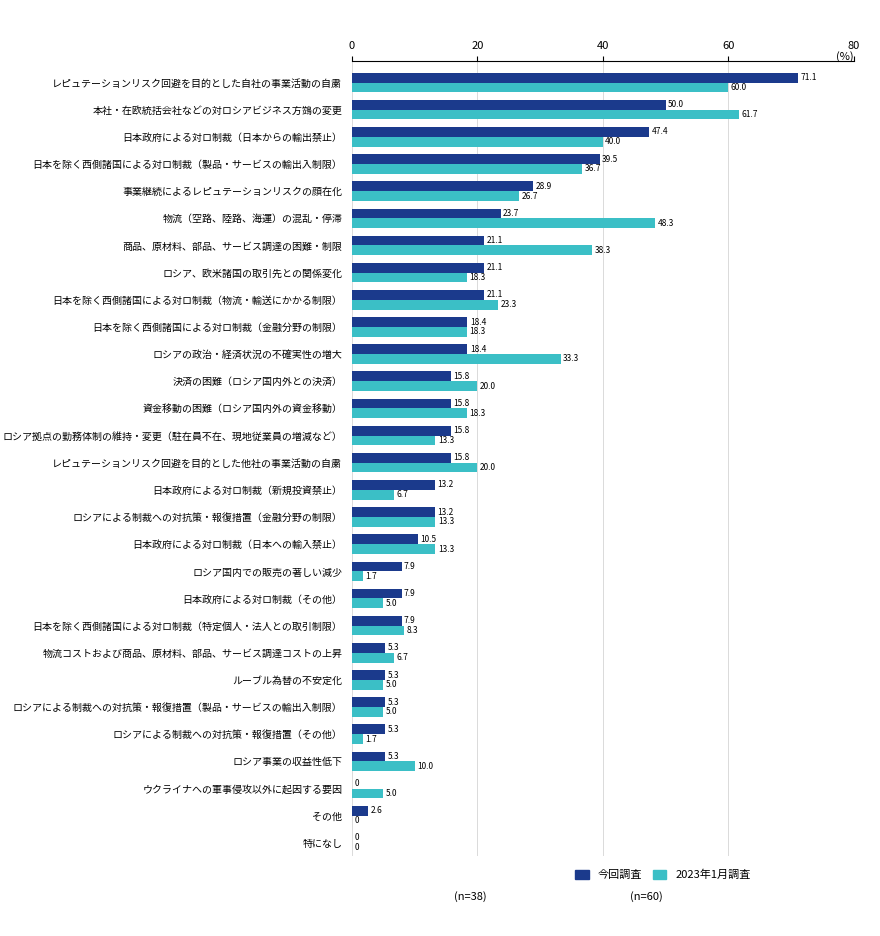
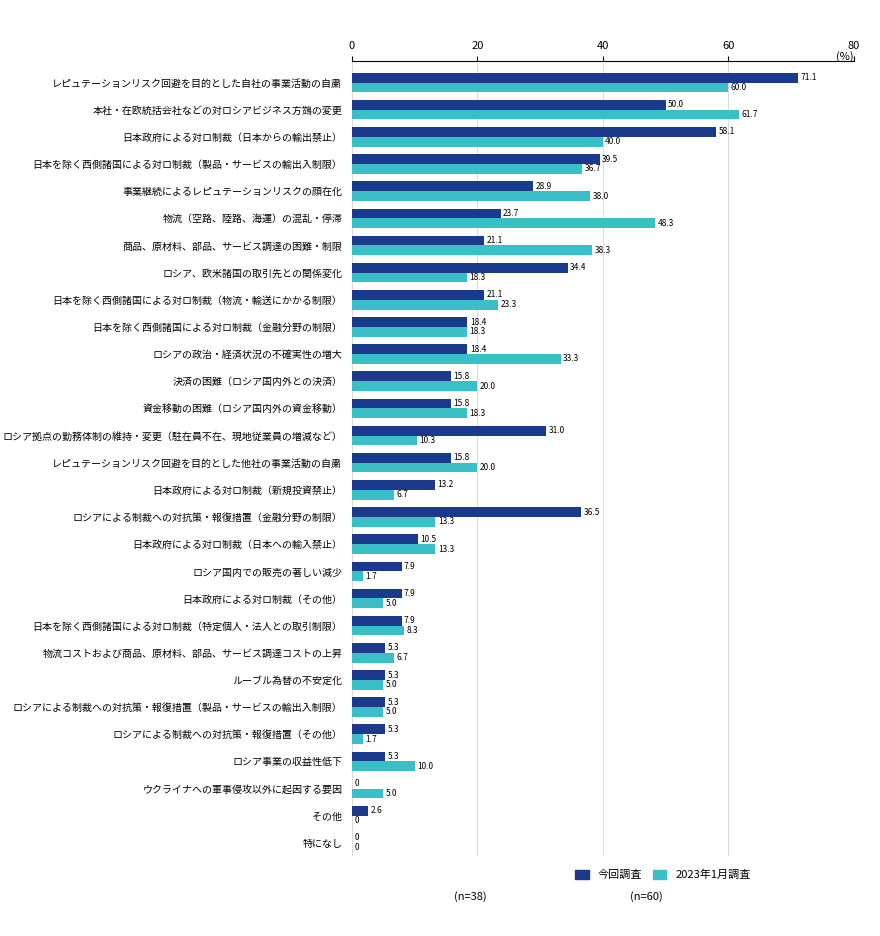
今回調査/日本政府による対ロ制裁（日本からの輸出禁止）: 47.4 -> 58.1
2023年1月調査/事業継続によるレピュテーションリスクの顔在化: 26.7 -> 38.0
今回調査/ロシア、欧米諸国の取引先との関係変化: 21.1 -> 34.4
今回調査/ロシア拠点の勤務体制の維持・変更（駐在員不在、現地従業員の増減など）: 15.8 -> 31.0
2023年1月調査/ロシア拠点の勤務体制の維持・変更（駐在員不在、現地従業員の増減など）: 13.3 -> 10.3
今回調査/ロシアによる制裁への対抗策・報復措置（金融分野の制限）: 13.2 -> 36.5
